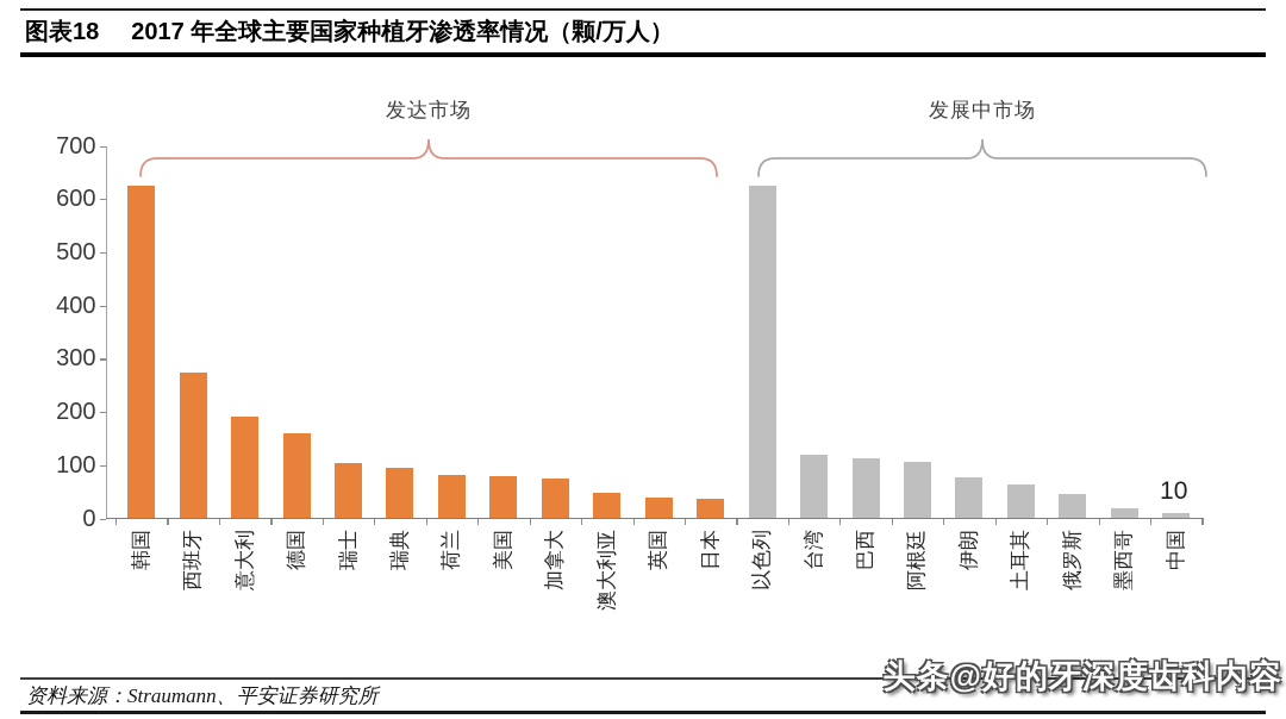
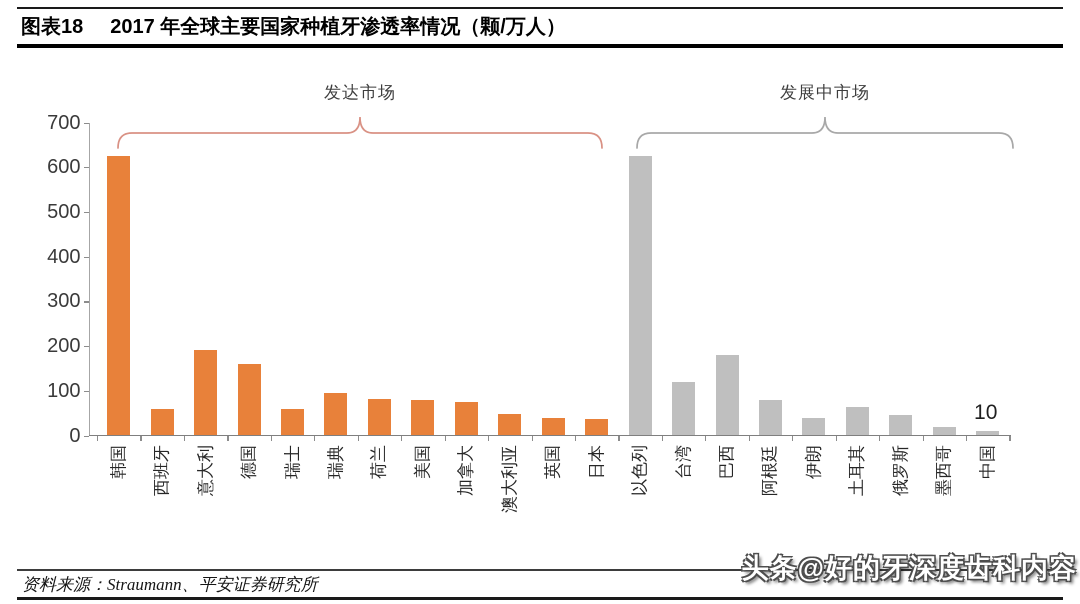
西班牙: 280 -> 60
瑞士: 100 -> 60
巴西: 110 -> 180
阿根廷: 110 -> 80
伊朗: 80 -> 40
